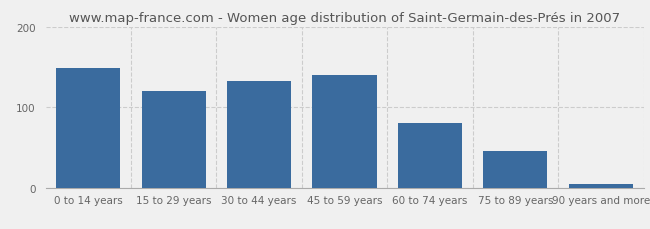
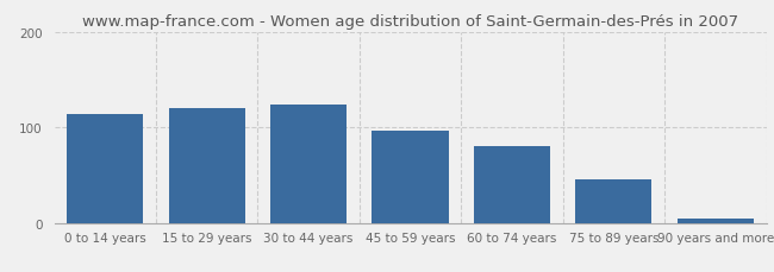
0 to 14 years: 148 -> 114
30 to 44 years: 133 -> 124
45 to 59 years: 140 -> 96
